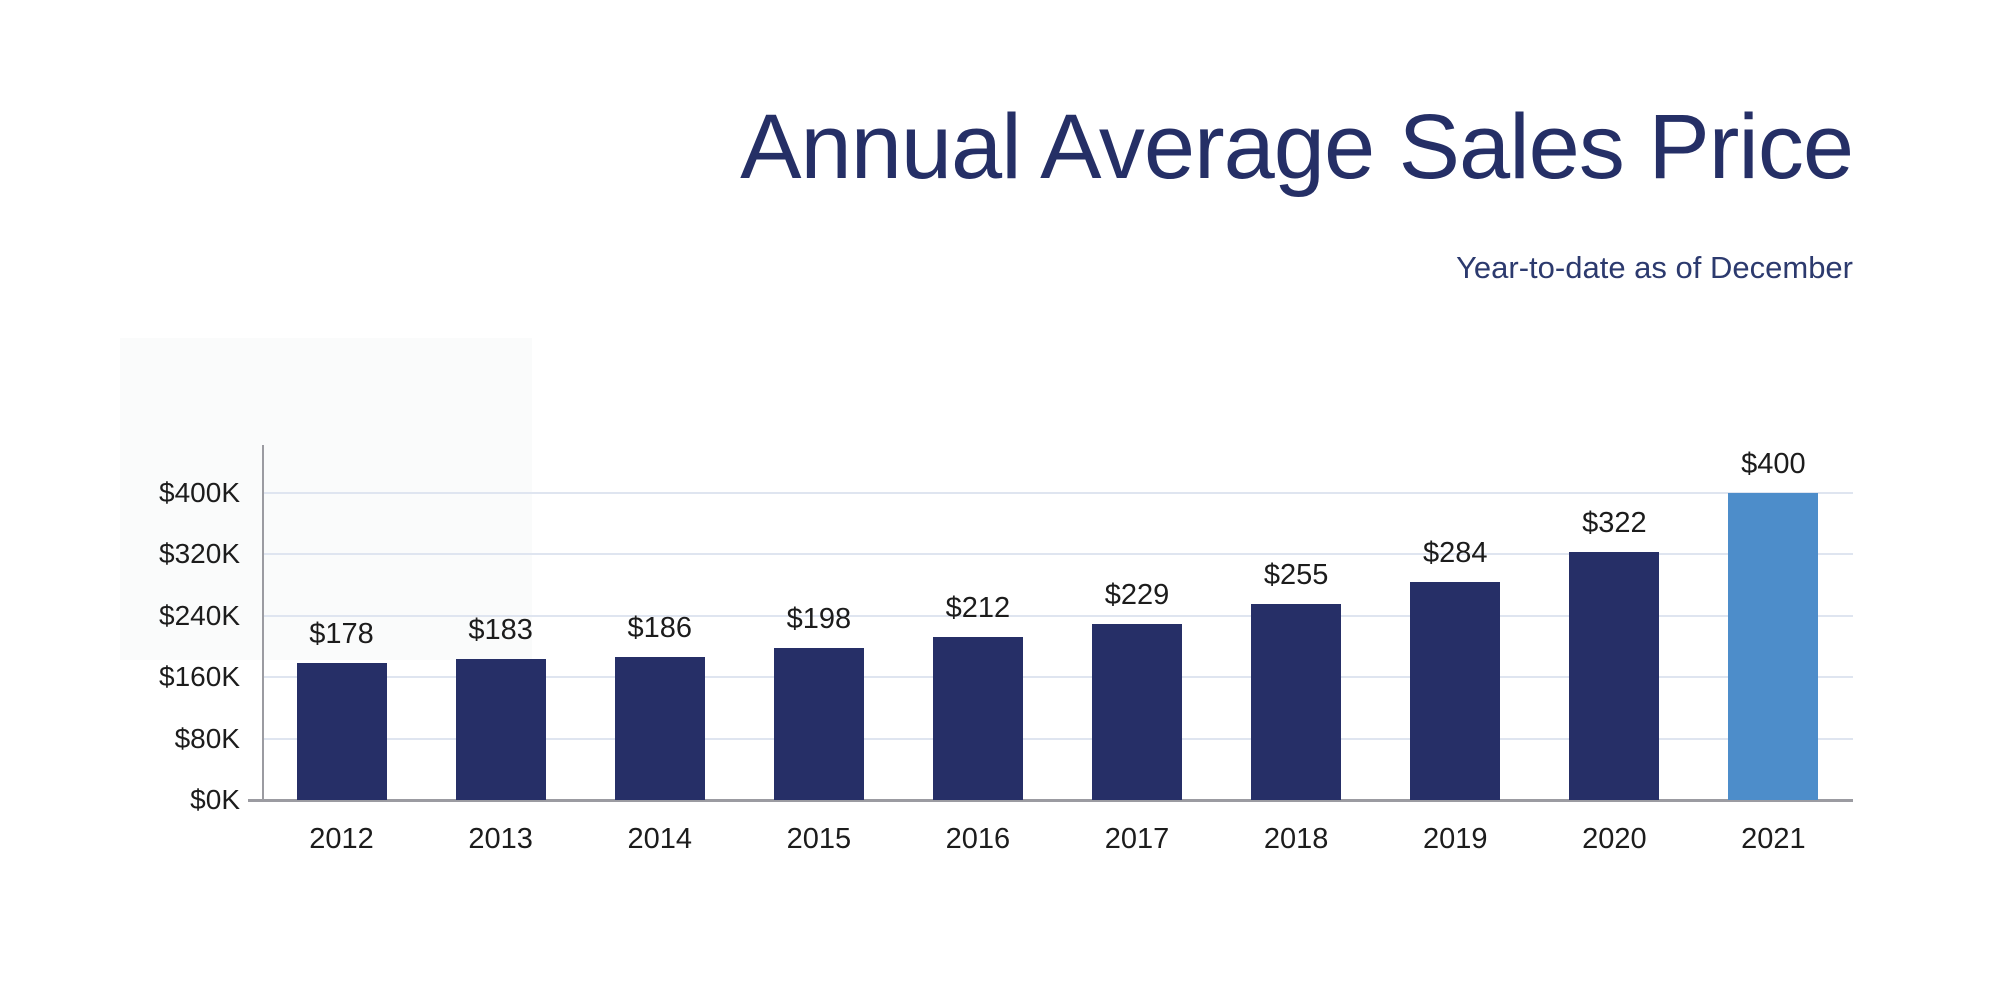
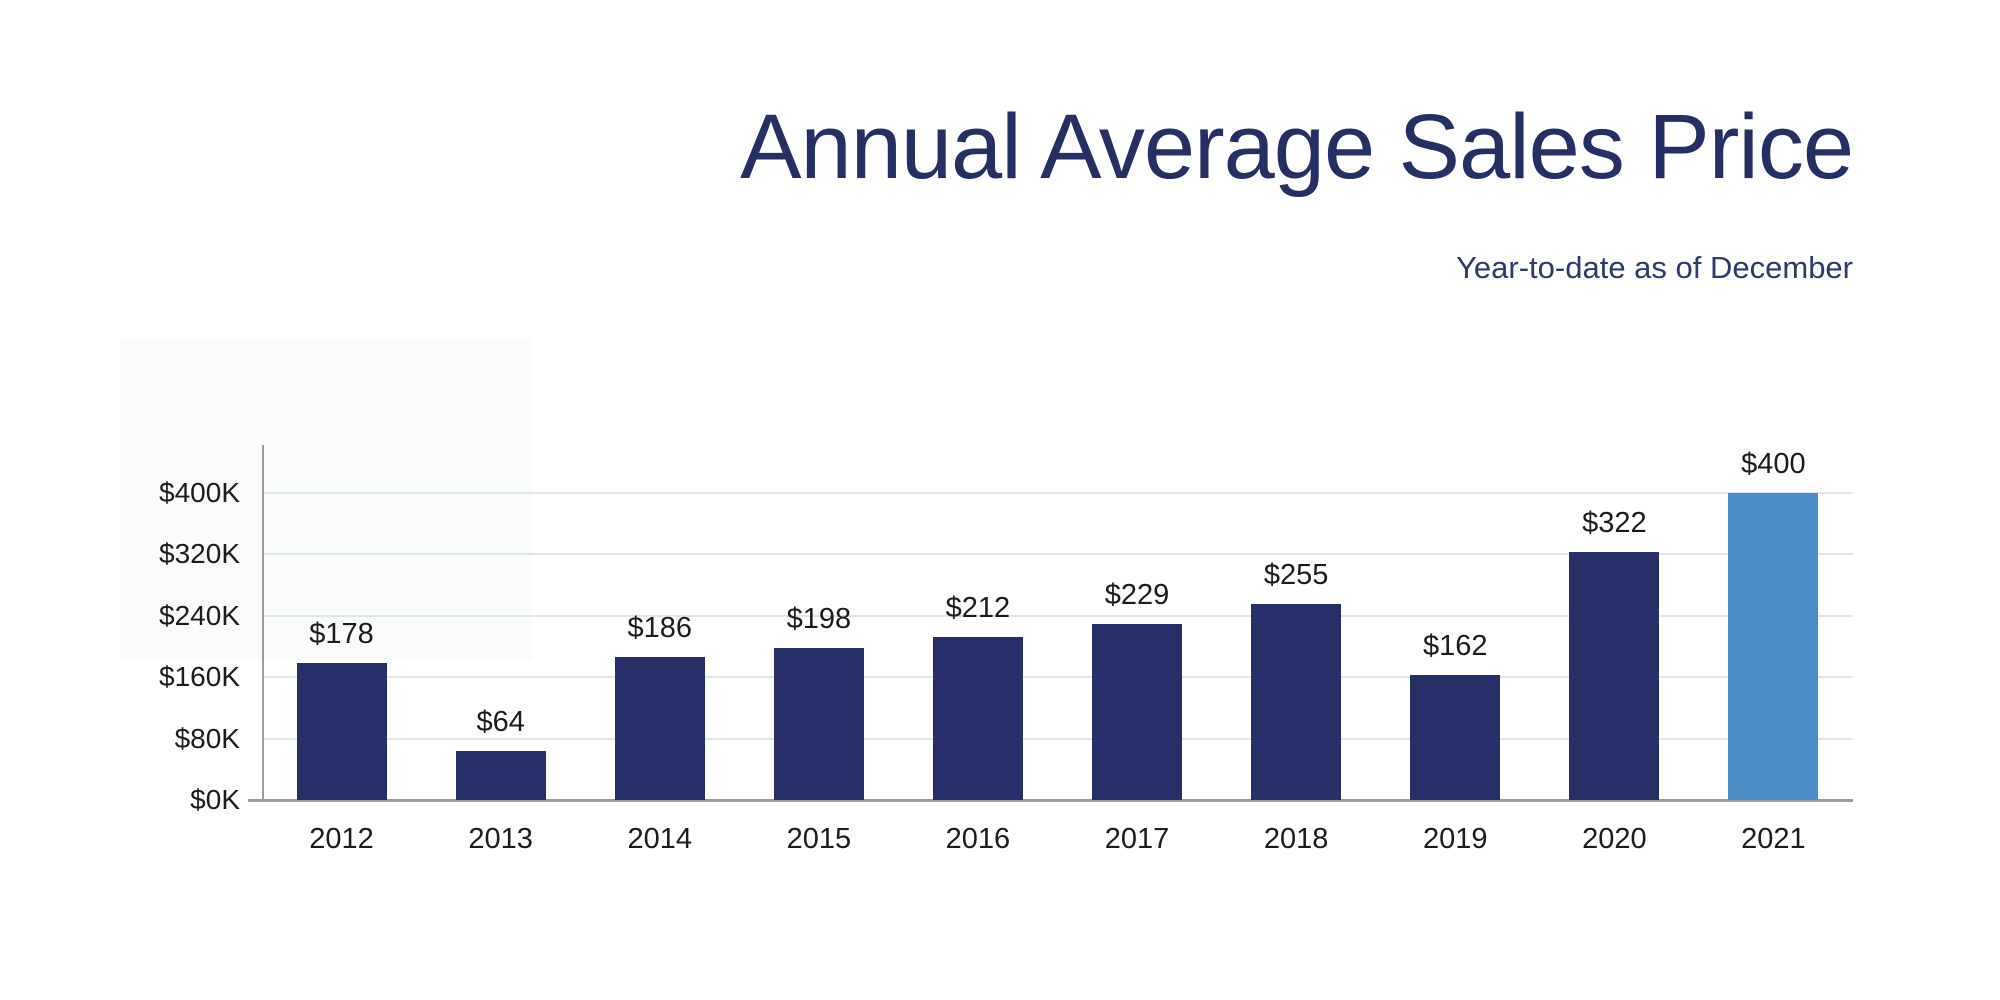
2013: $183 -> $64
2019: $284 -> $162
